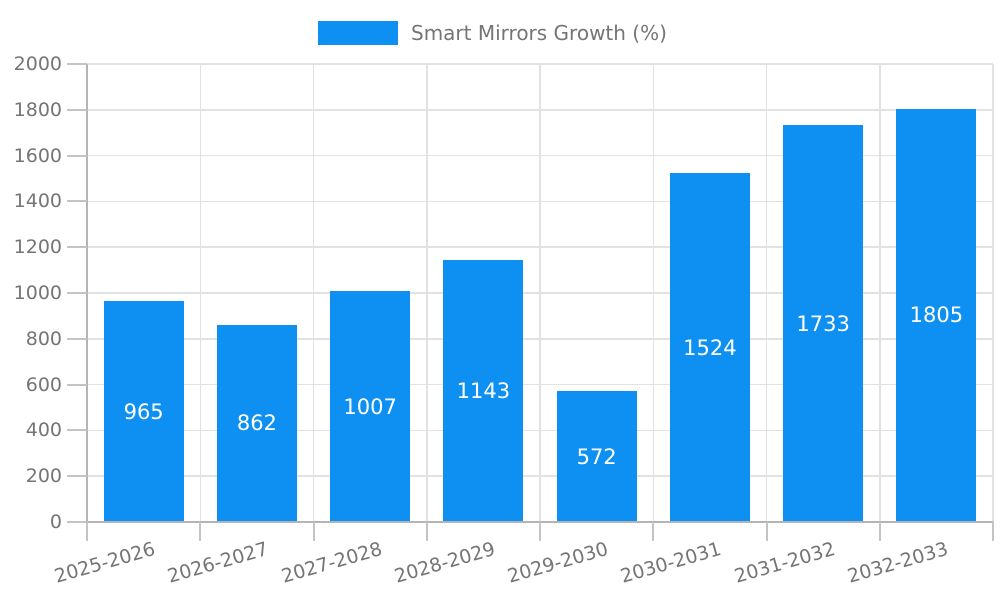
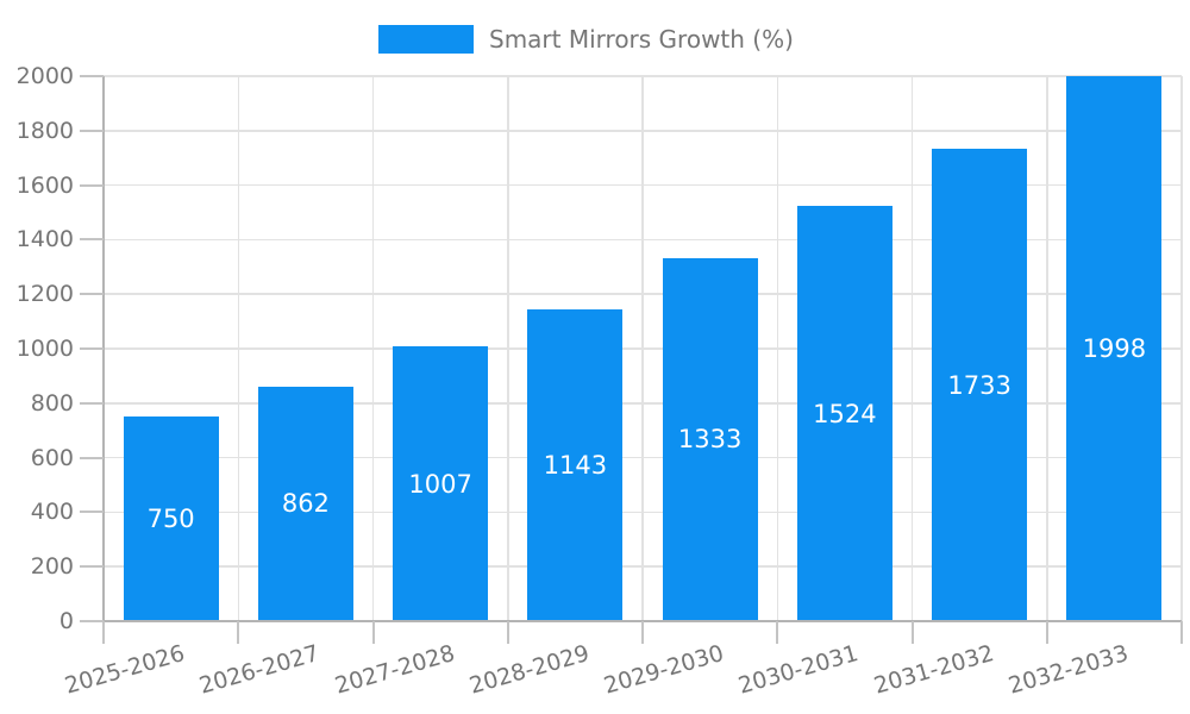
2025-2026: 965 -> 750
2029-2030: 572 -> 1333
2032-2033: 1805 -> 1998
